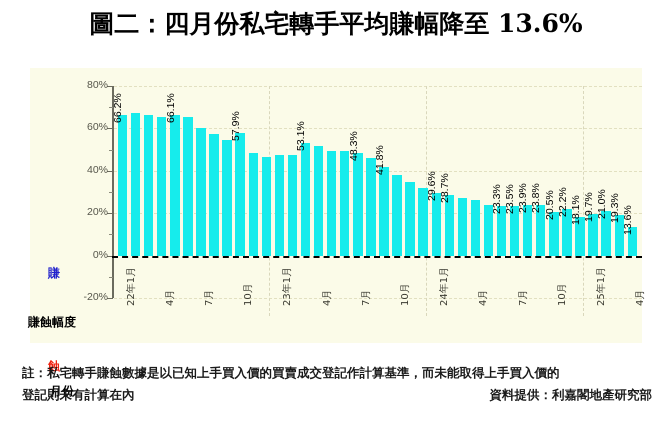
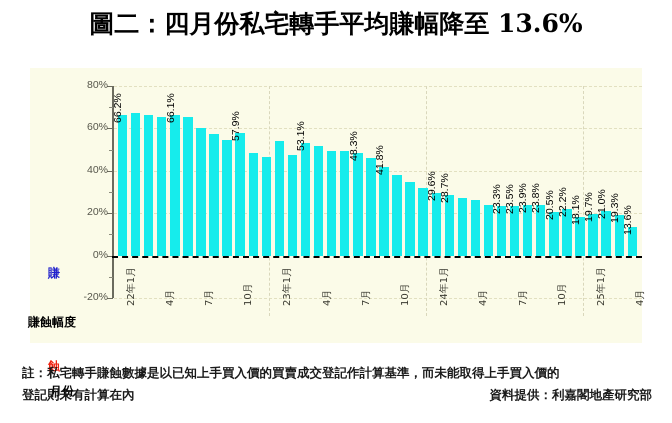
23年1月: 48% -> 54%
